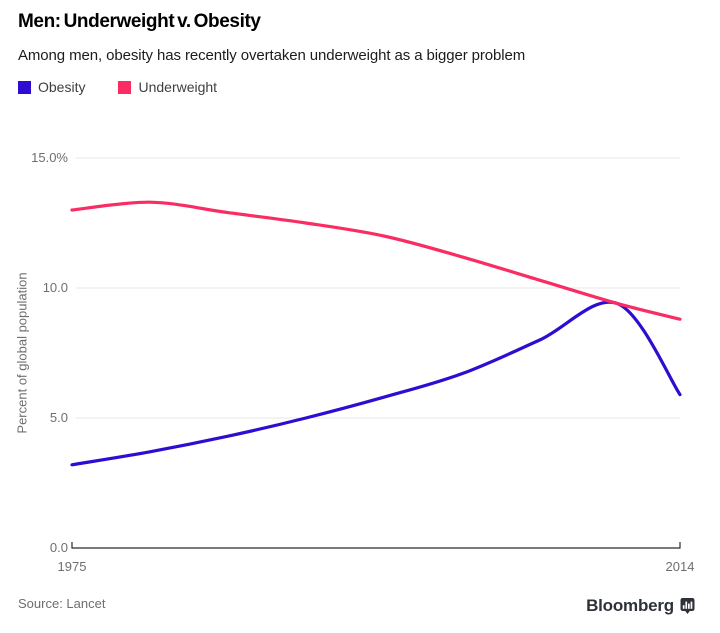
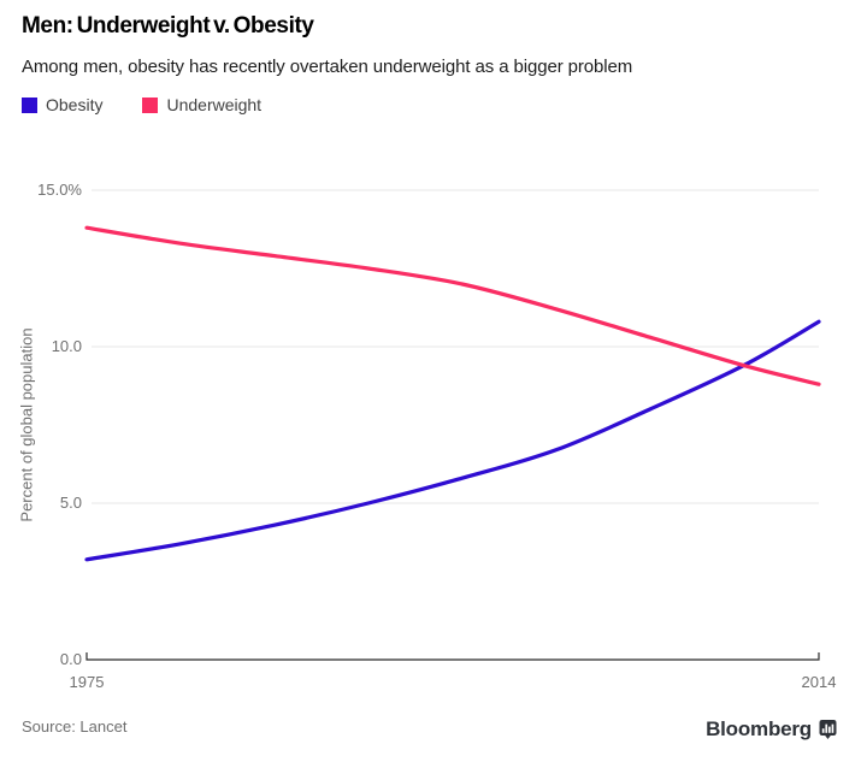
Underweight/1975: 13.0% -> 13.8%
Obesity/2014: 5.9% -> 10.8%
